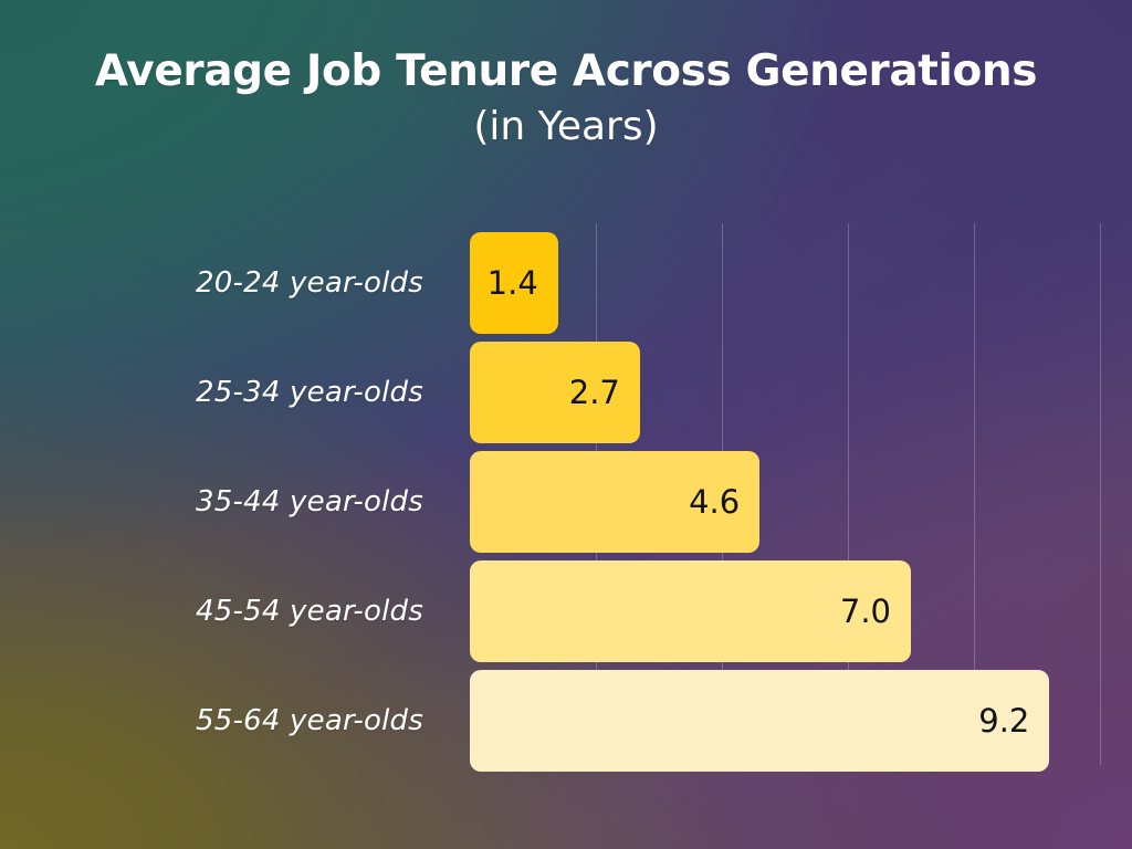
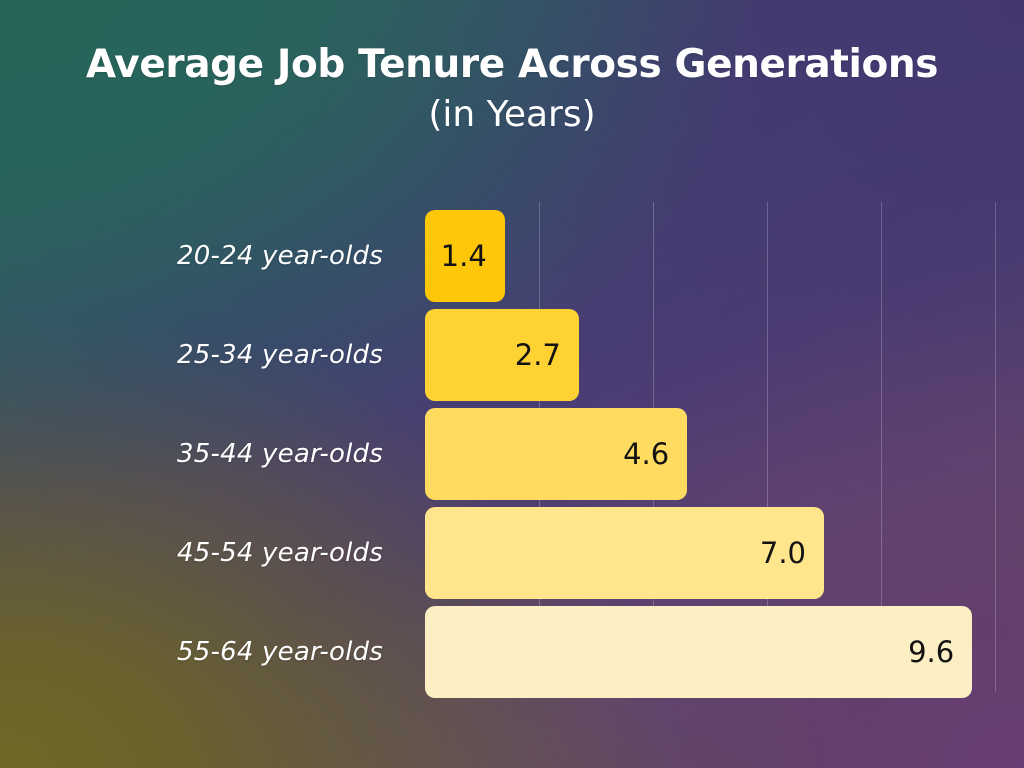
55-64 year-olds: 9.2 -> 9.6
